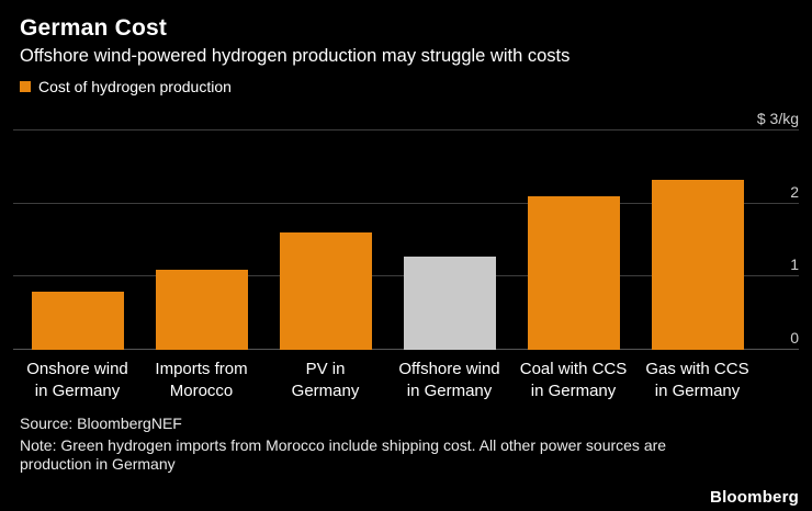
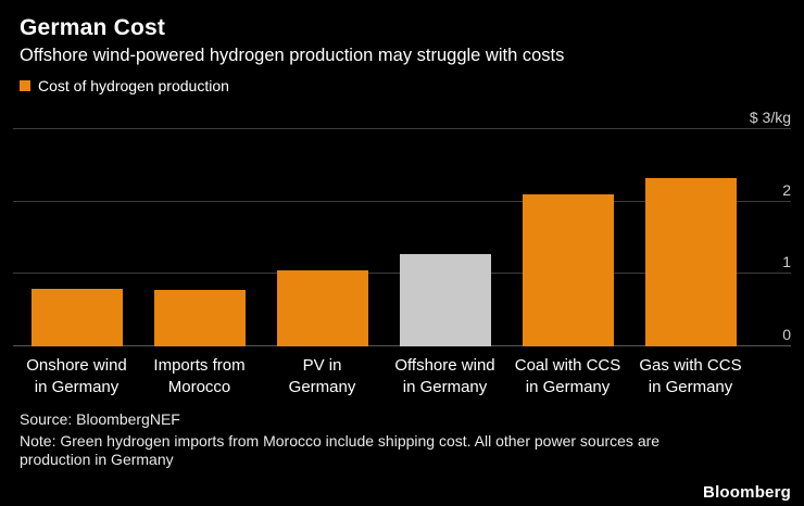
Imports from Morocco: 1.1 -> 0.8
PV in Germany: 1.6 -> 1.1
